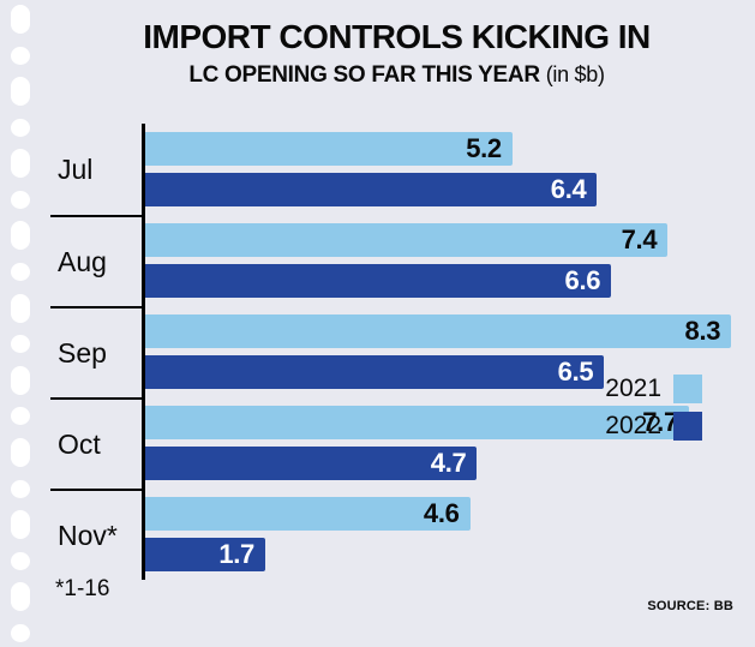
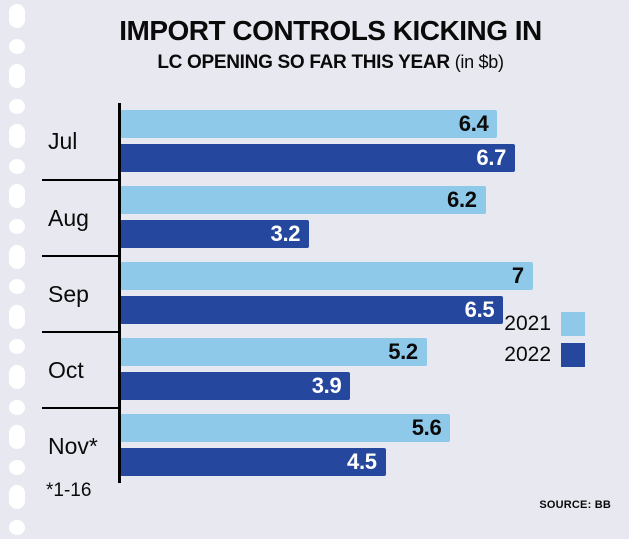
2021/Jul: 5.2 -> 6.4
2022/Jul: 6.4 -> 6.7
2021/Aug: 7.4 -> 6.2
2022/Aug: 6.6 -> 3.2
2021/Sep: 8.3 -> 7
2021/Oct: 7.7 -> 5.2
2022/Oct: 4.7 -> 3.9
2021/Nov*: 4.6 -> 5.6
2022/Nov*: 1.7 -> 4.5
